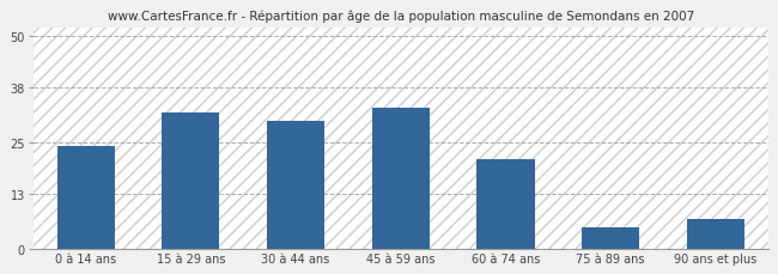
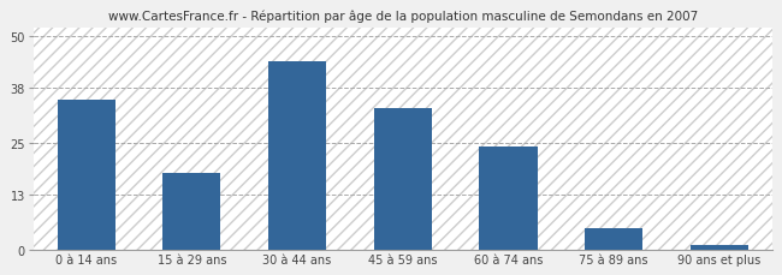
0 à 14 ans: 24 -> 35
15 à 29 ans: 32 -> 18
30 à 44 ans: 30 -> 44
60 à 74 ans: 21 -> 24
90 ans et plus: 7 -> 1
